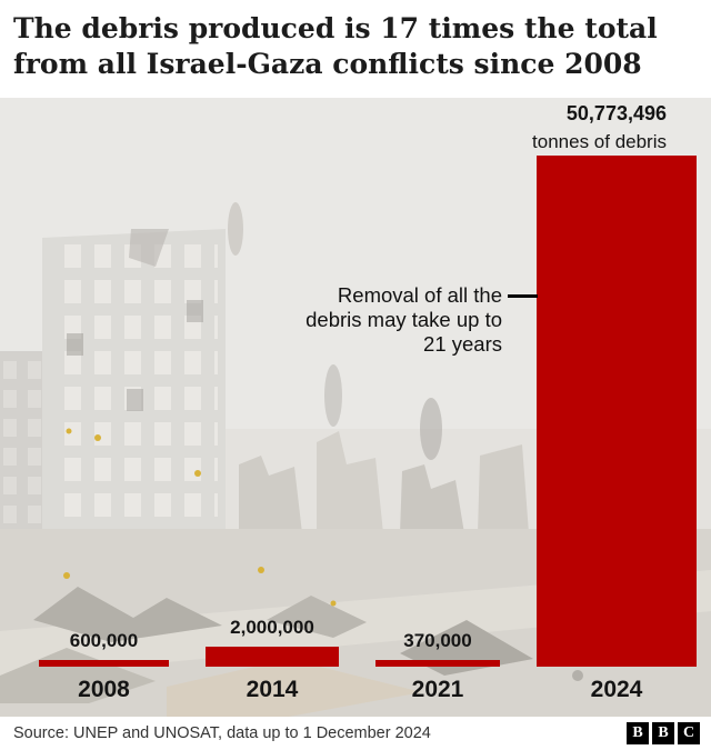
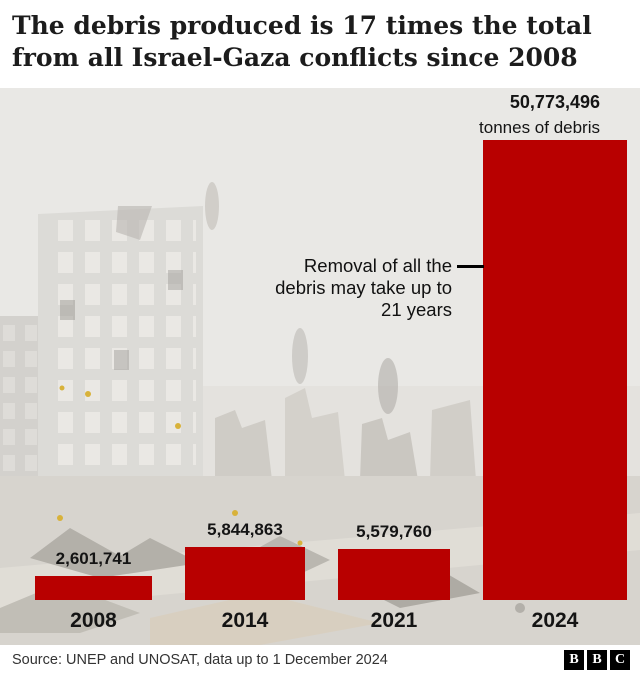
2008: 600,000 -> 2,601,741
2014: 2,000,000 -> 5,844,863
2021: 370,000 -> 5,579,760
